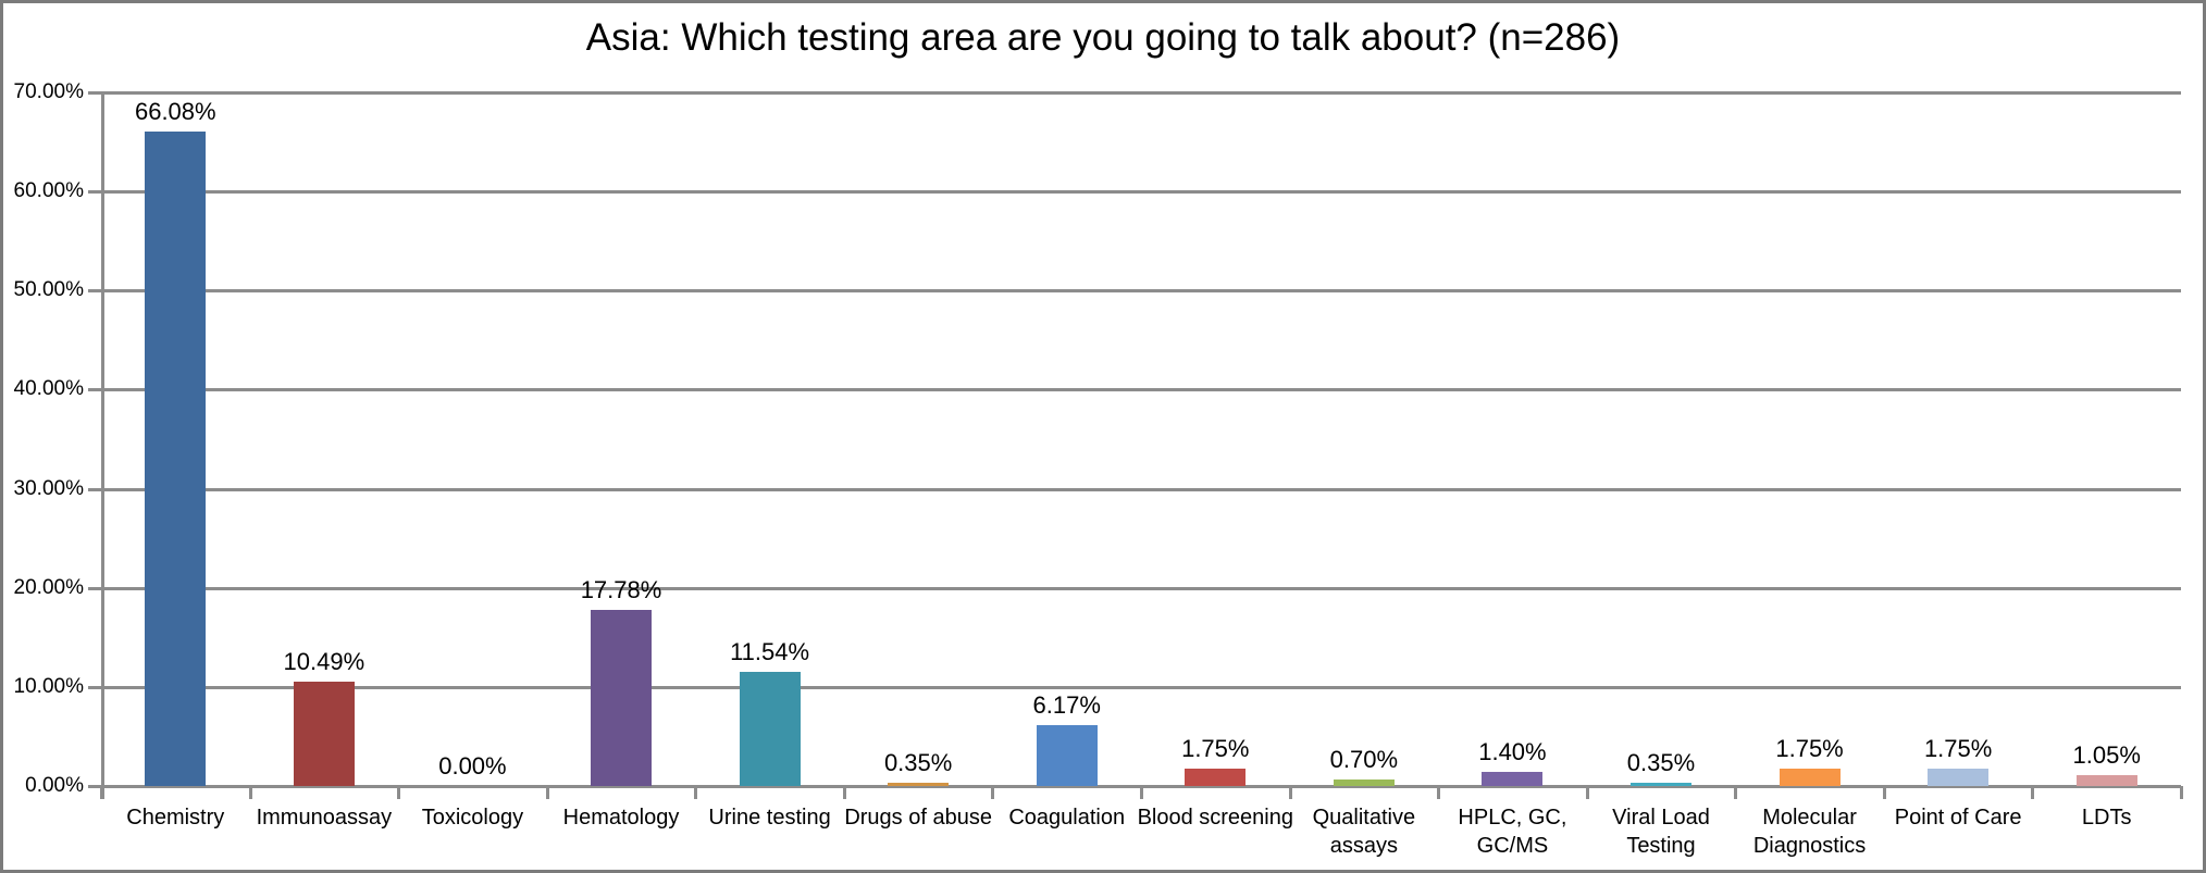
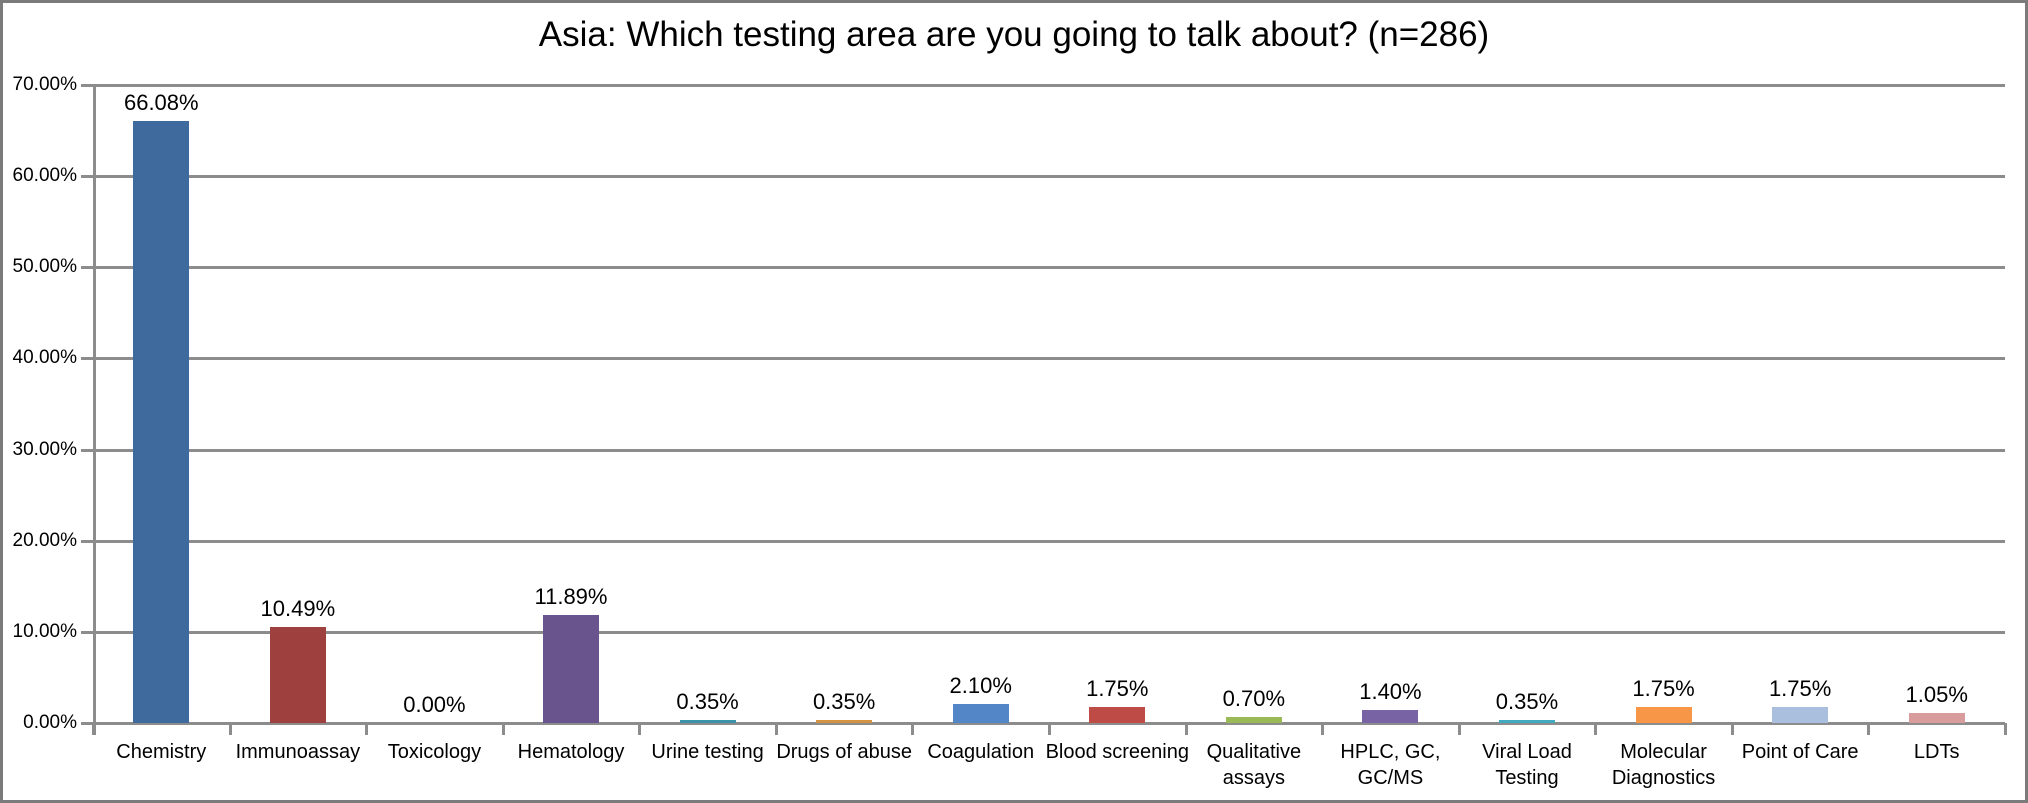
Hematology: 17.78% -> 11.89%
Urine testing: 11.54% -> 0.35%
Coagulation: 6.17% -> 2.10%
